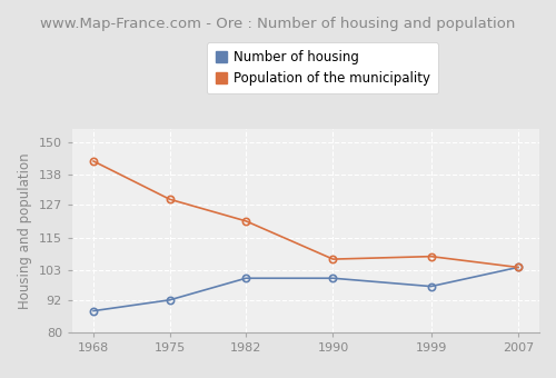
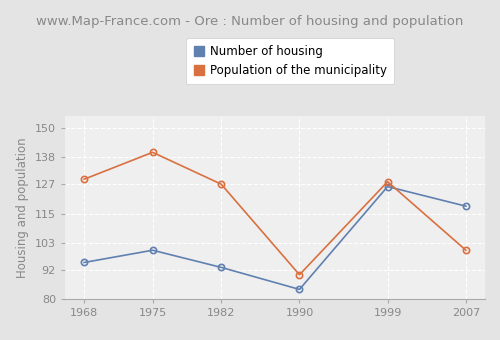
Number of housing/1968: 88 -> 95
Population of the municipality/1968: 143 -> 129
Number of housing/1975: 92 -> 100
Population of the municipality/1975: 129 -> 140
Number of housing/1982: 100 -> 93
Population of the municipality/1982: 121 -> 127
Number of housing/1990: 100 -> 84
Population of the municipality/1990: 107 -> 90
Number of housing/1999: 97 -> 126
Population of the municipality/1999: 108 -> 128
Number of housing/2007: 104 -> 118
Population of the municipality/2007: 104 -> 100
